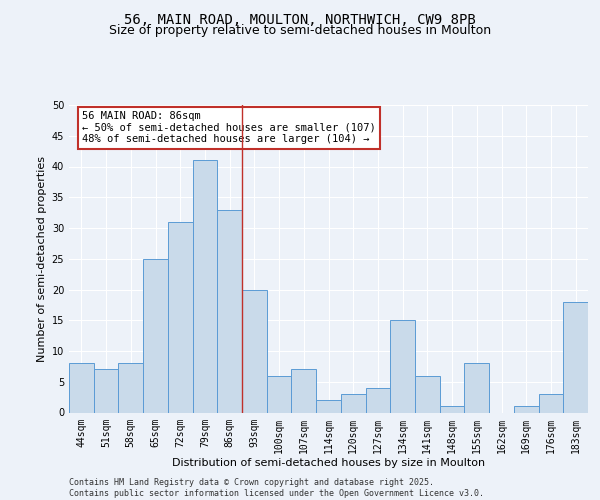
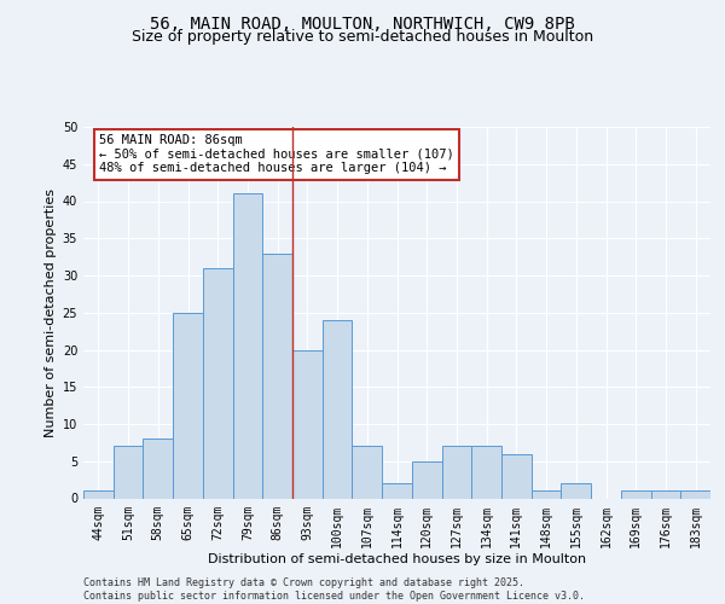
44sqm: 8 -> 1
100sqm: 6 -> 24
120sqm: 3 -> 5
127sqm: 4 -> 7
134sqm: 15 -> 7
155sqm: 8 -> 2
176sqm: 3 -> 1
183sqm: 18 -> 1
